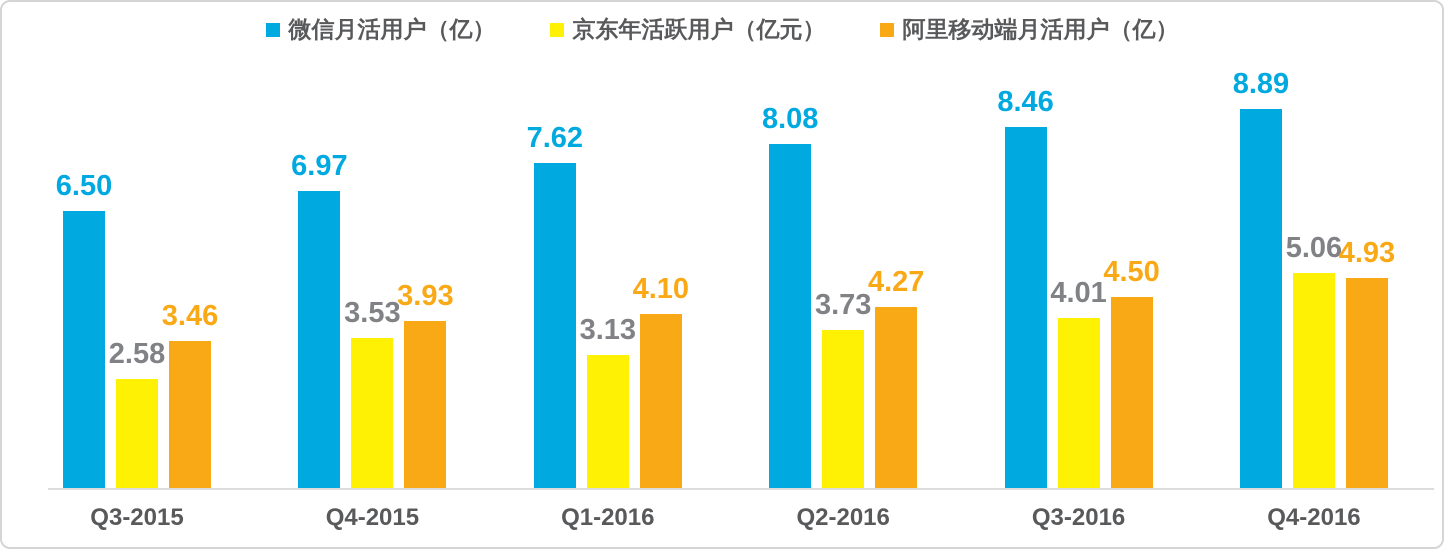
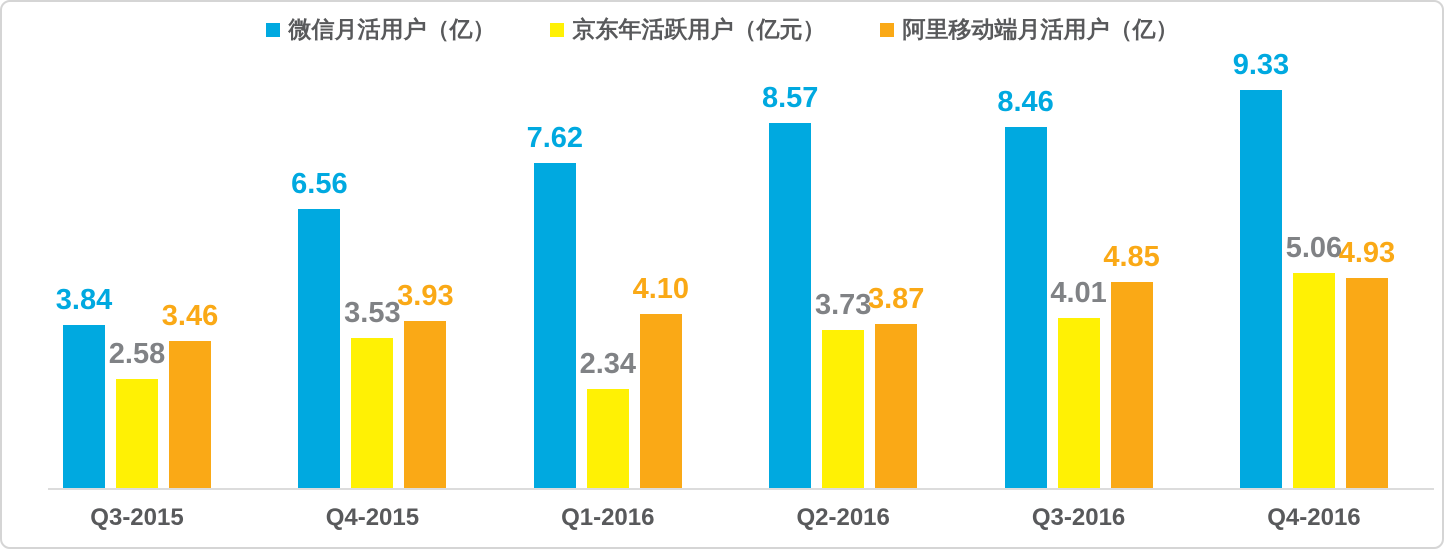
微信月活用户（亿）/Q3-2015: 6.50 -> 3.84
微信月活用户（亿）/Q4-2015: 6.97 -> 6.56
京东年活跃用户（亿元）/Q1-2016: 3.13 -> 2.34
微信月活用户（亿）/Q2-2016: 8.08 -> 8.57
阿里移动端月活用户（亿）/Q2-2016: 4.27 -> 3.87
阿里移动端月活用户（亿）/Q3-2016: 4.50 -> 4.85
微信月活用户（亿）/Q4-2016: 8.89 -> 9.33
